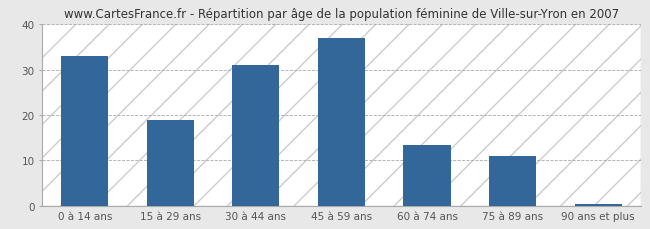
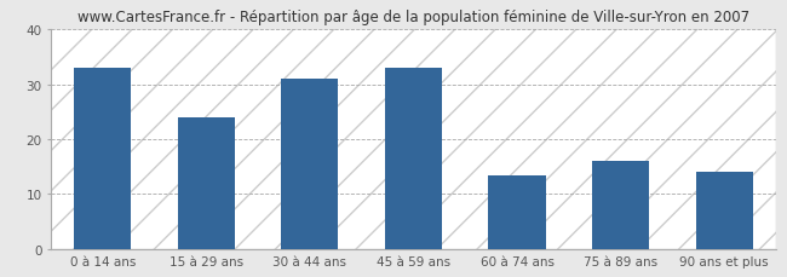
15 à 29 ans: 19.0 -> 24.0
45 à 59 ans: 37.0 -> 33.0
75 à 89 ans: 11.0 -> 16.0
90 ans et plus: 0.5 -> 14.0
